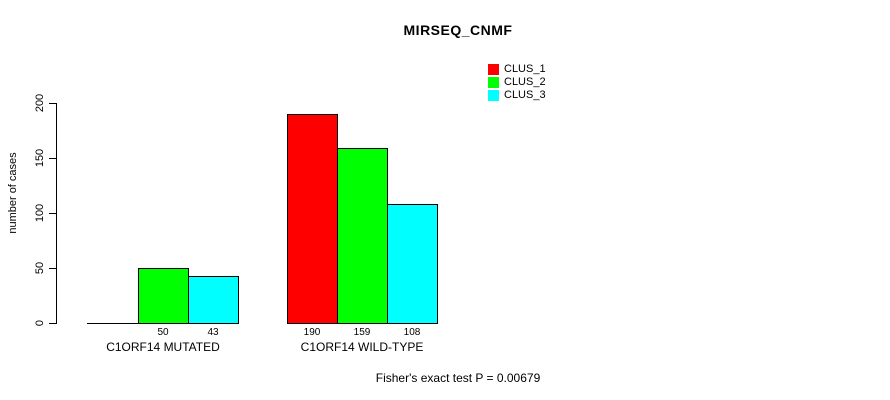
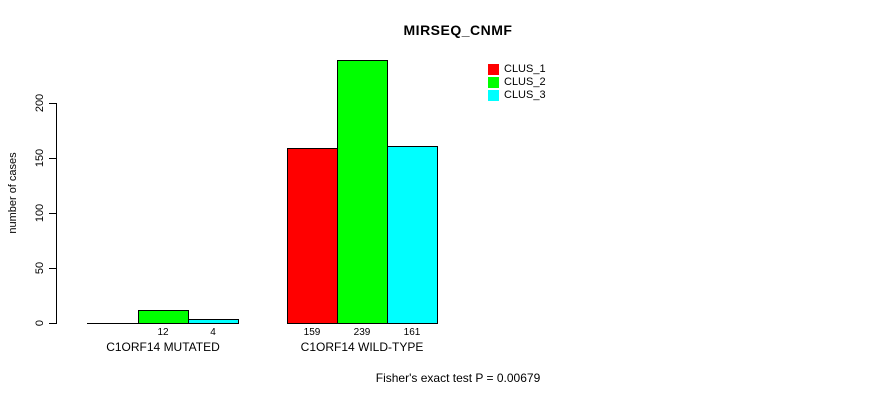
CLUS_2/C1ORF14 MUTATED: 50 -> 12
CLUS_3/C1ORF14 MUTATED: 43 -> 4
CLUS_1/C1ORF14 WILD-TYPE: 190 -> 159
CLUS_2/C1ORF14 WILD-TYPE: 159 -> 239
CLUS_3/C1ORF14 WILD-TYPE: 108 -> 161
